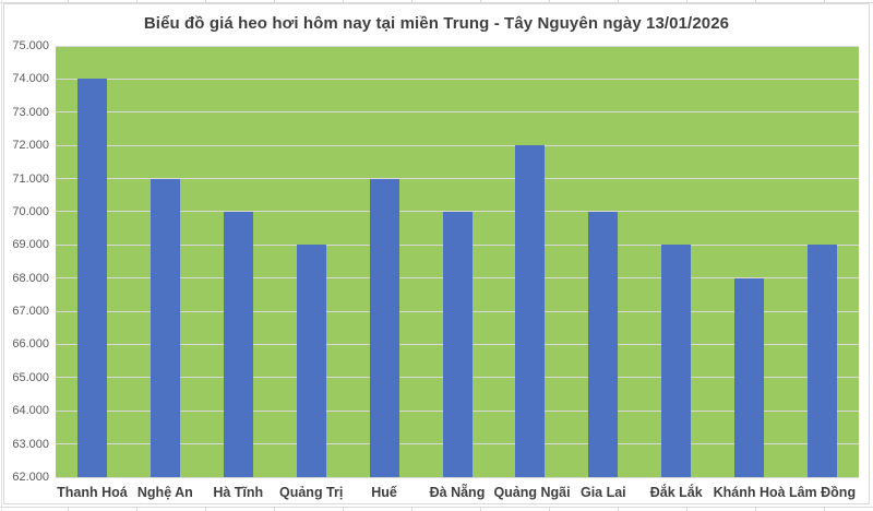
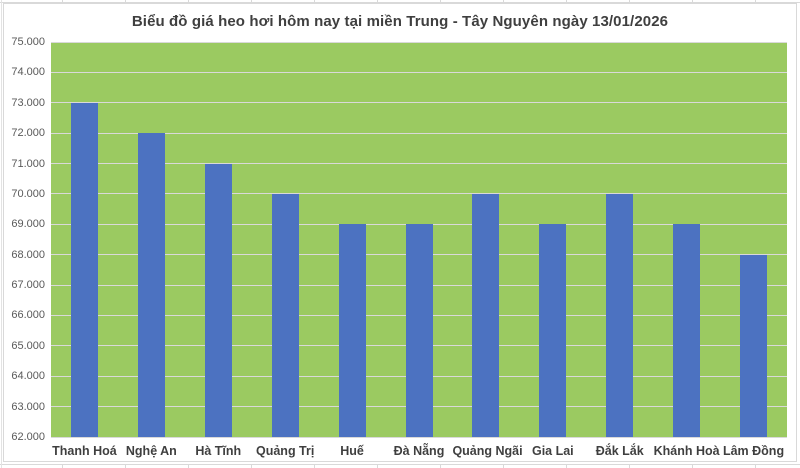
Thanh Hoá: 74000 -> 73000
Nghệ An: 71000 -> 72000
Hà Tĩnh: 70000 -> 71000
Quảng Trị: 69000 -> 70000
Huế: 71000 -> 69000
Đà Nẵng: 70000 -> 69000
Quảng Ngãi: 72000 -> 70000
Gia Lai: 70000 -> 69000
Đắk Lắk: 69000 -> 70000
Khánh Hoà: 68000 -> 69000
Lâm Đồng: 69000 -> 68000
